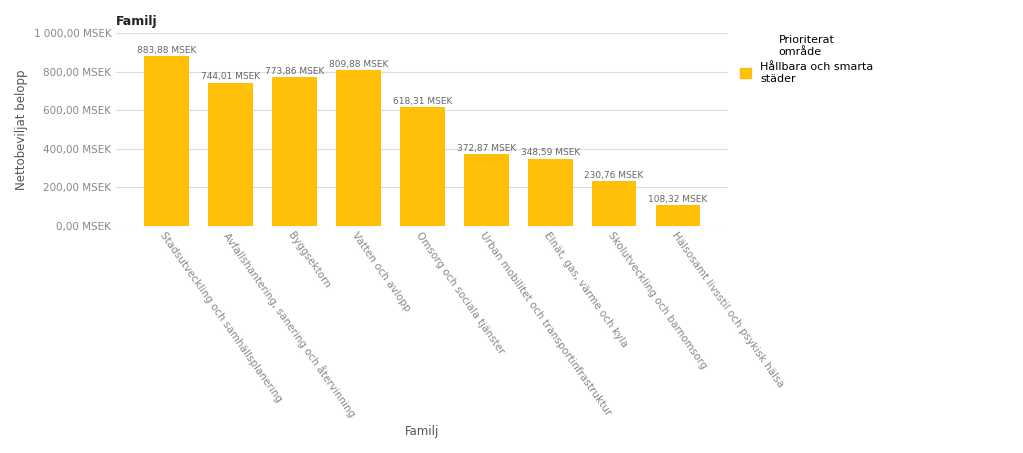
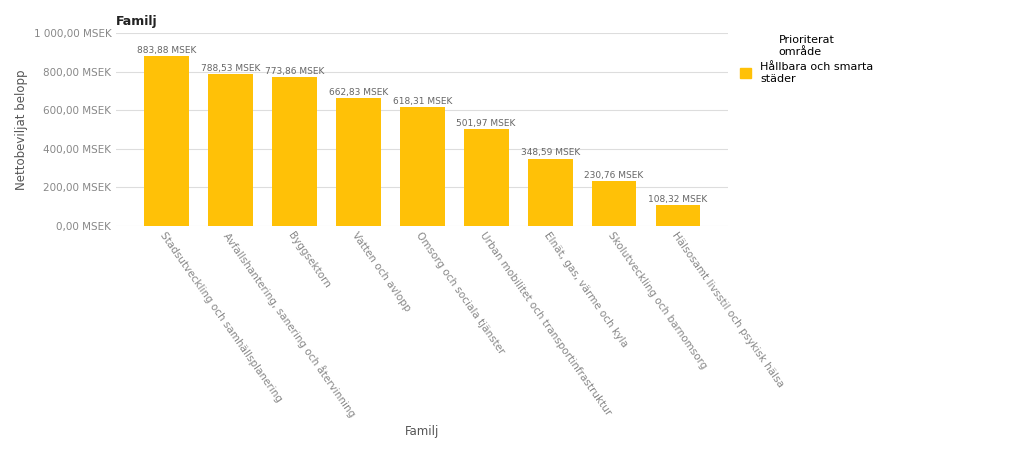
Avfallshantering, sanering och återvinning: 744,01 -> 788,53
Vatten och avlopp: 809,88 -> 662,83
Urban mobilitet och transportinfrastruktur: 372,87 -> 501,97
